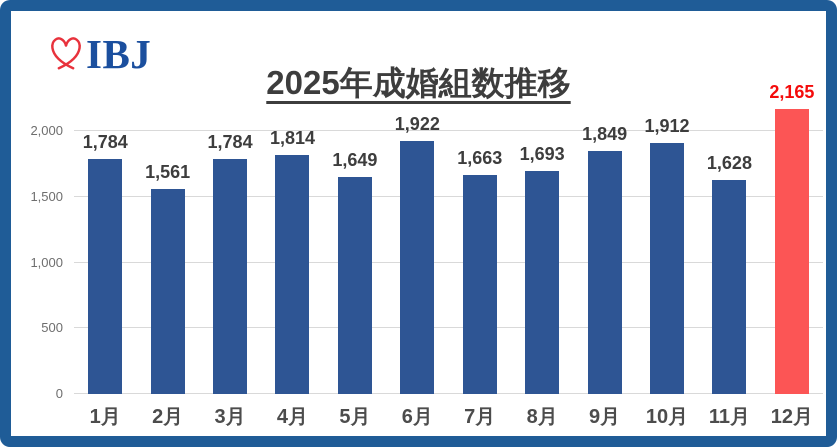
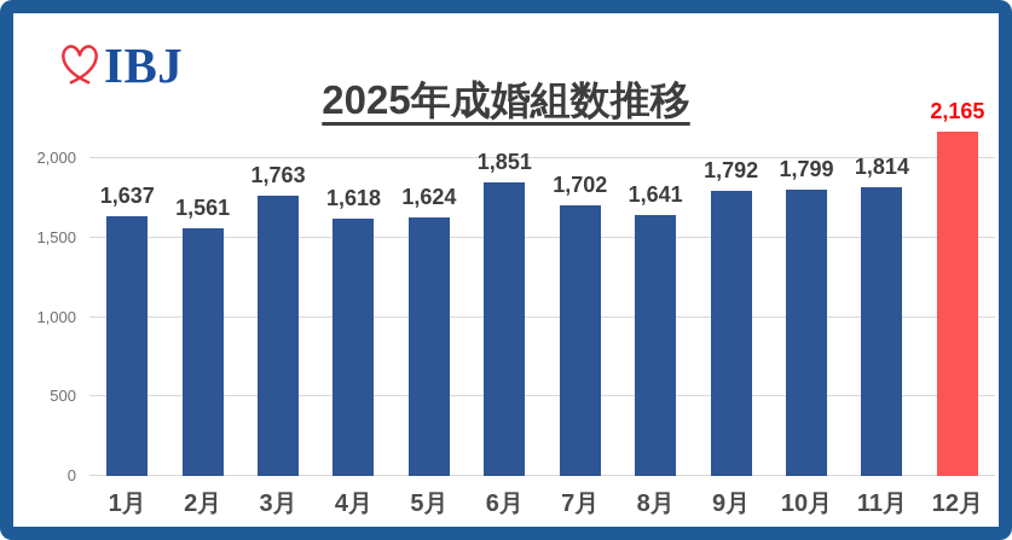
1月: 1,784 -> 1,637
3月: 1,784 -> 1,763
4月: 1,814 -> 1,618
5月: 1,649 -> 1,624
6月: 1,922 -> 1,851
7月: 1,663 -> 1,702
8月: 1,693 -> 1,641
9月: 1,849 -> 1,792
10月: 1,912 -> 1,799
11月: 1,628 -> 1,814
